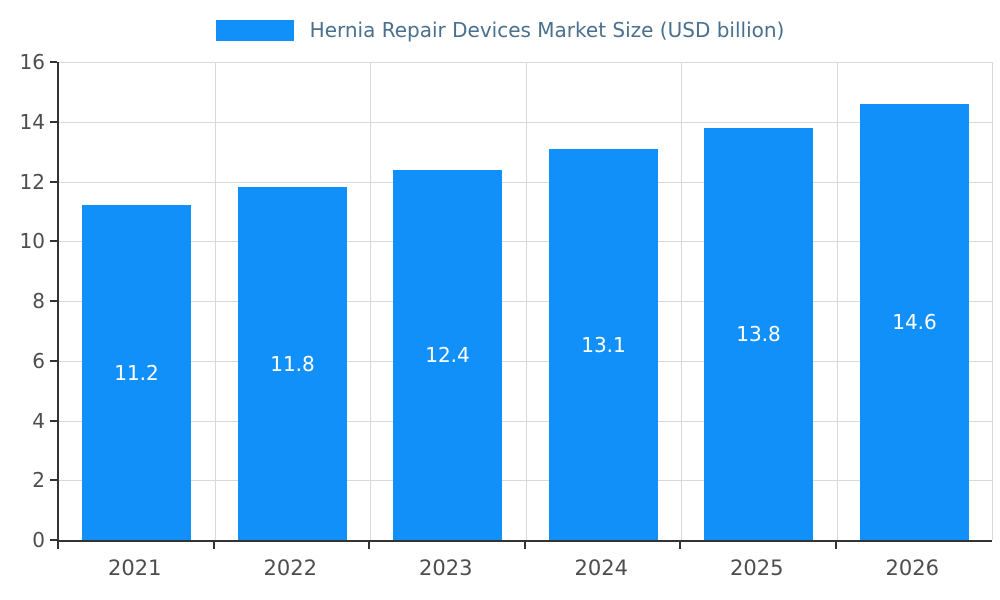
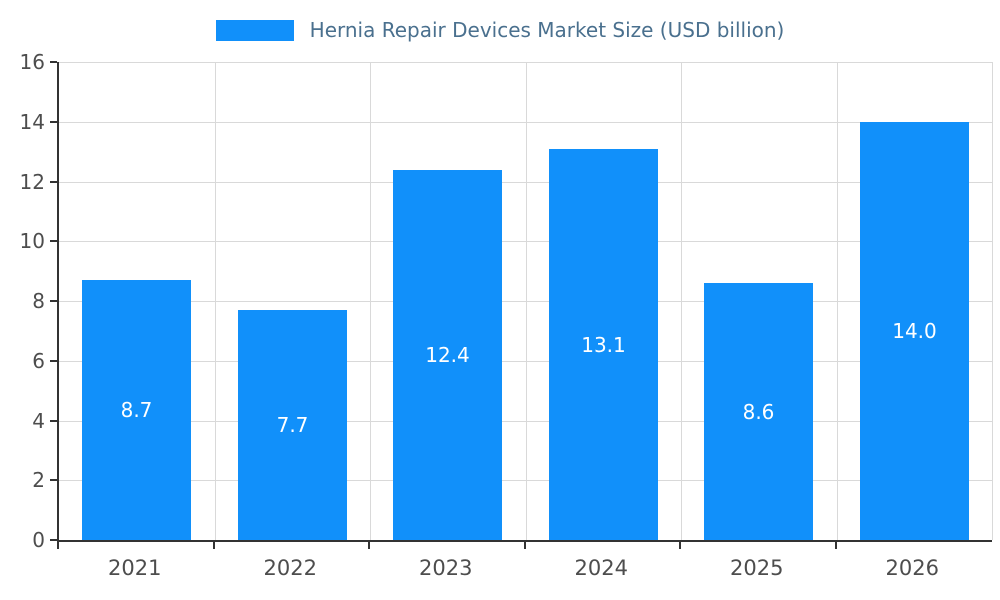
2021: 11.2 -> 8.7
2022: 11.8 -> 7.7
2025: 13.8 -> 8.6
2026: 14.6 -> 14.0
